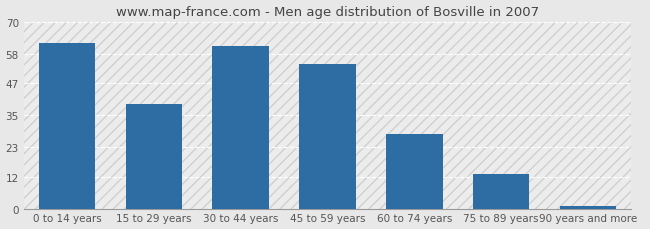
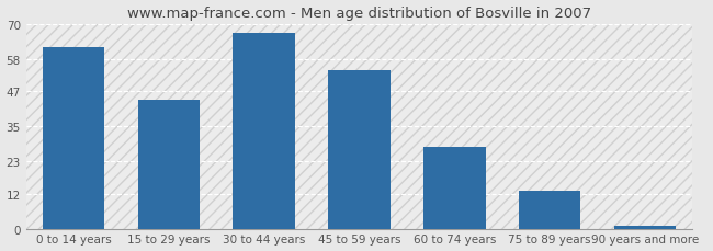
15 to 29 years: 39 -> 44
30 to 44 years: 61 -> 67
